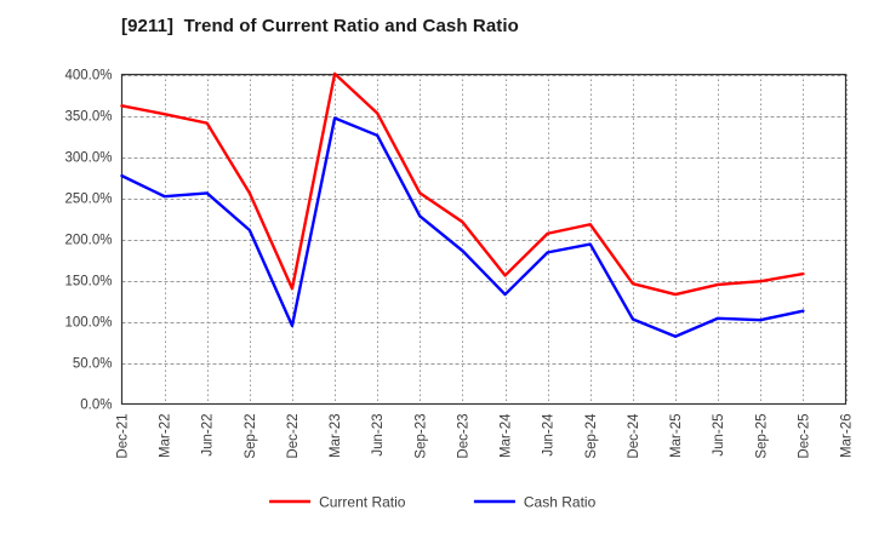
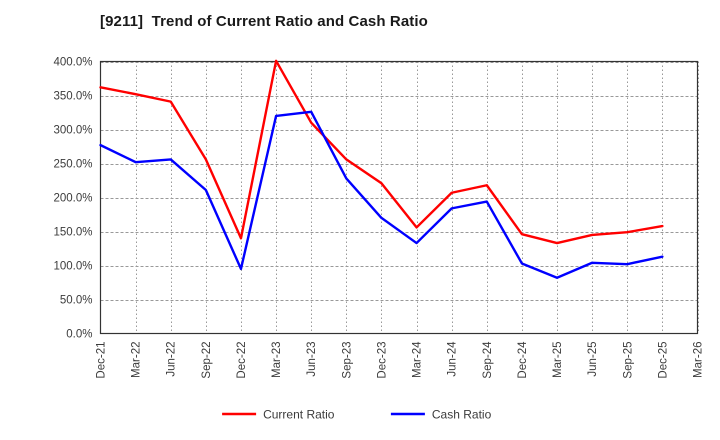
Cash Ratio/Mar-23: 350% -> 320%
Current Ratio/Jun-23: 350% -> 310%
Cash Ratio/Dec-23: 190% -> 170%
